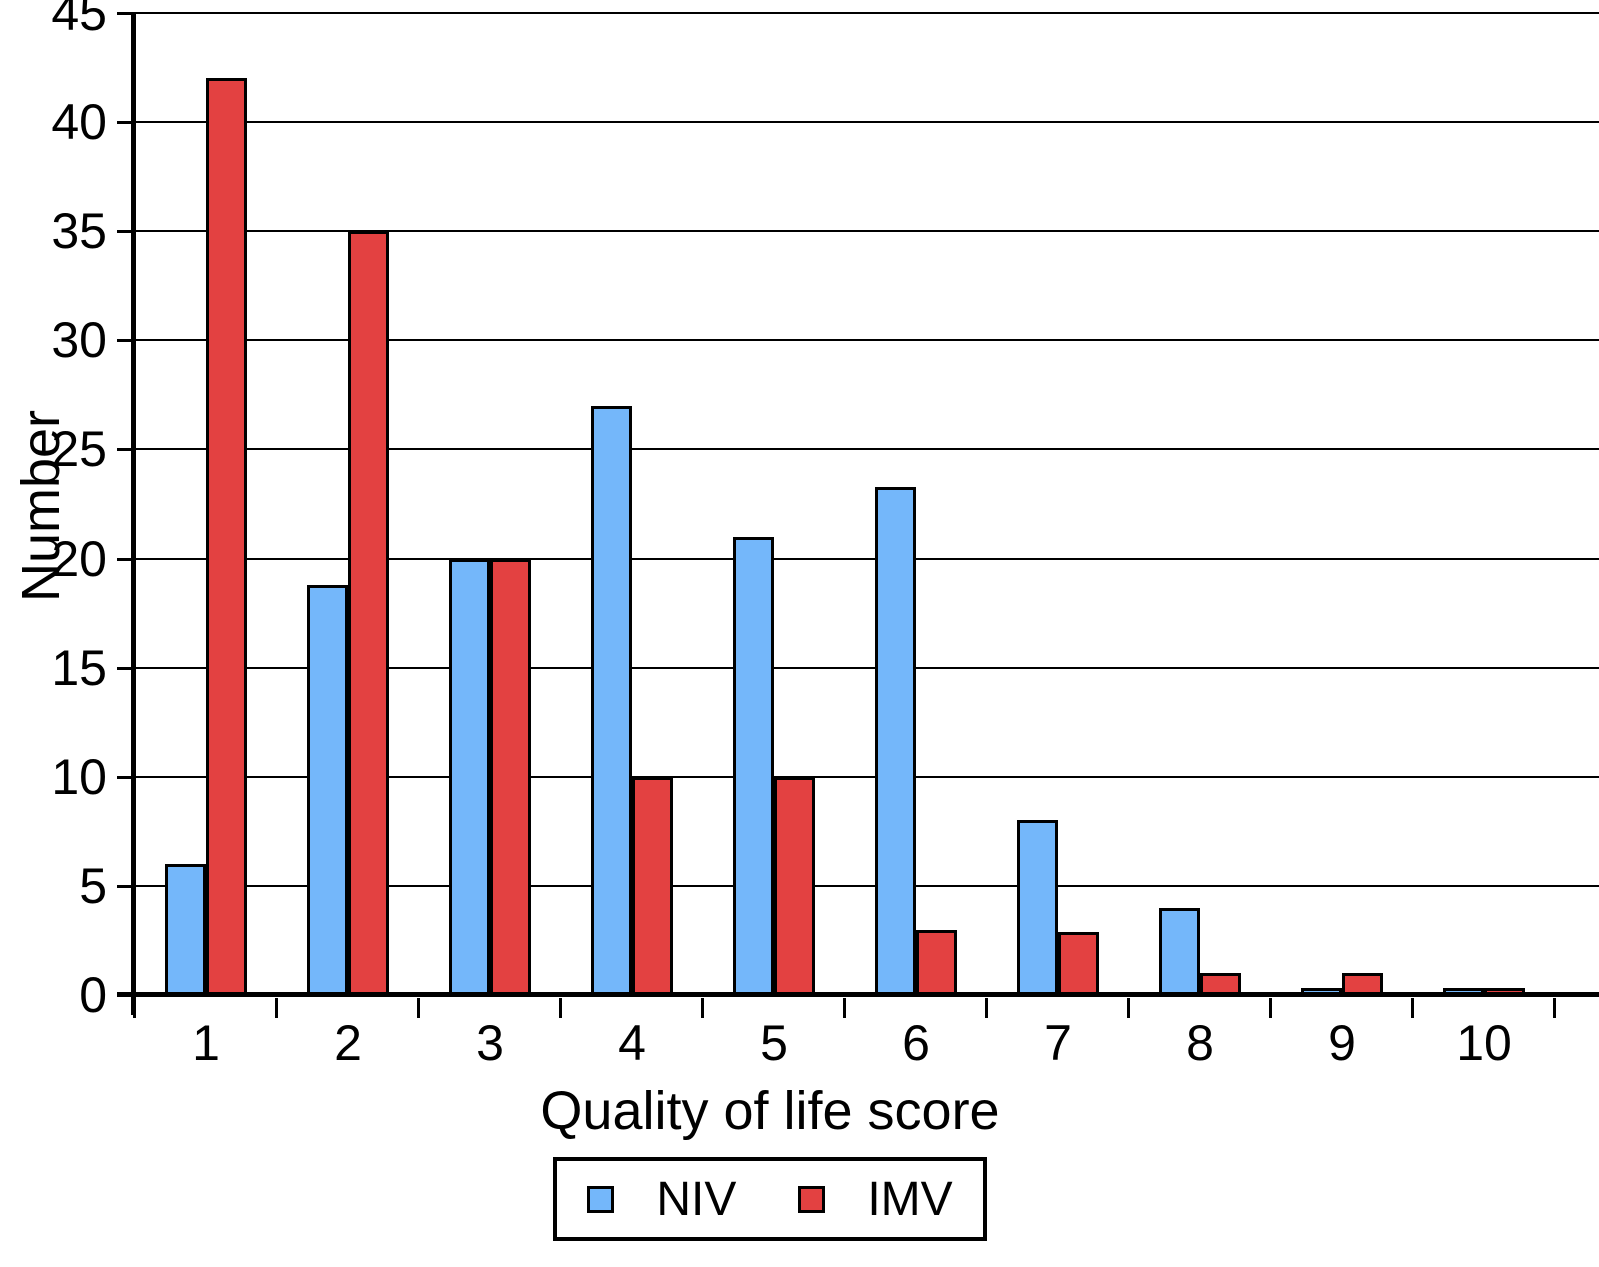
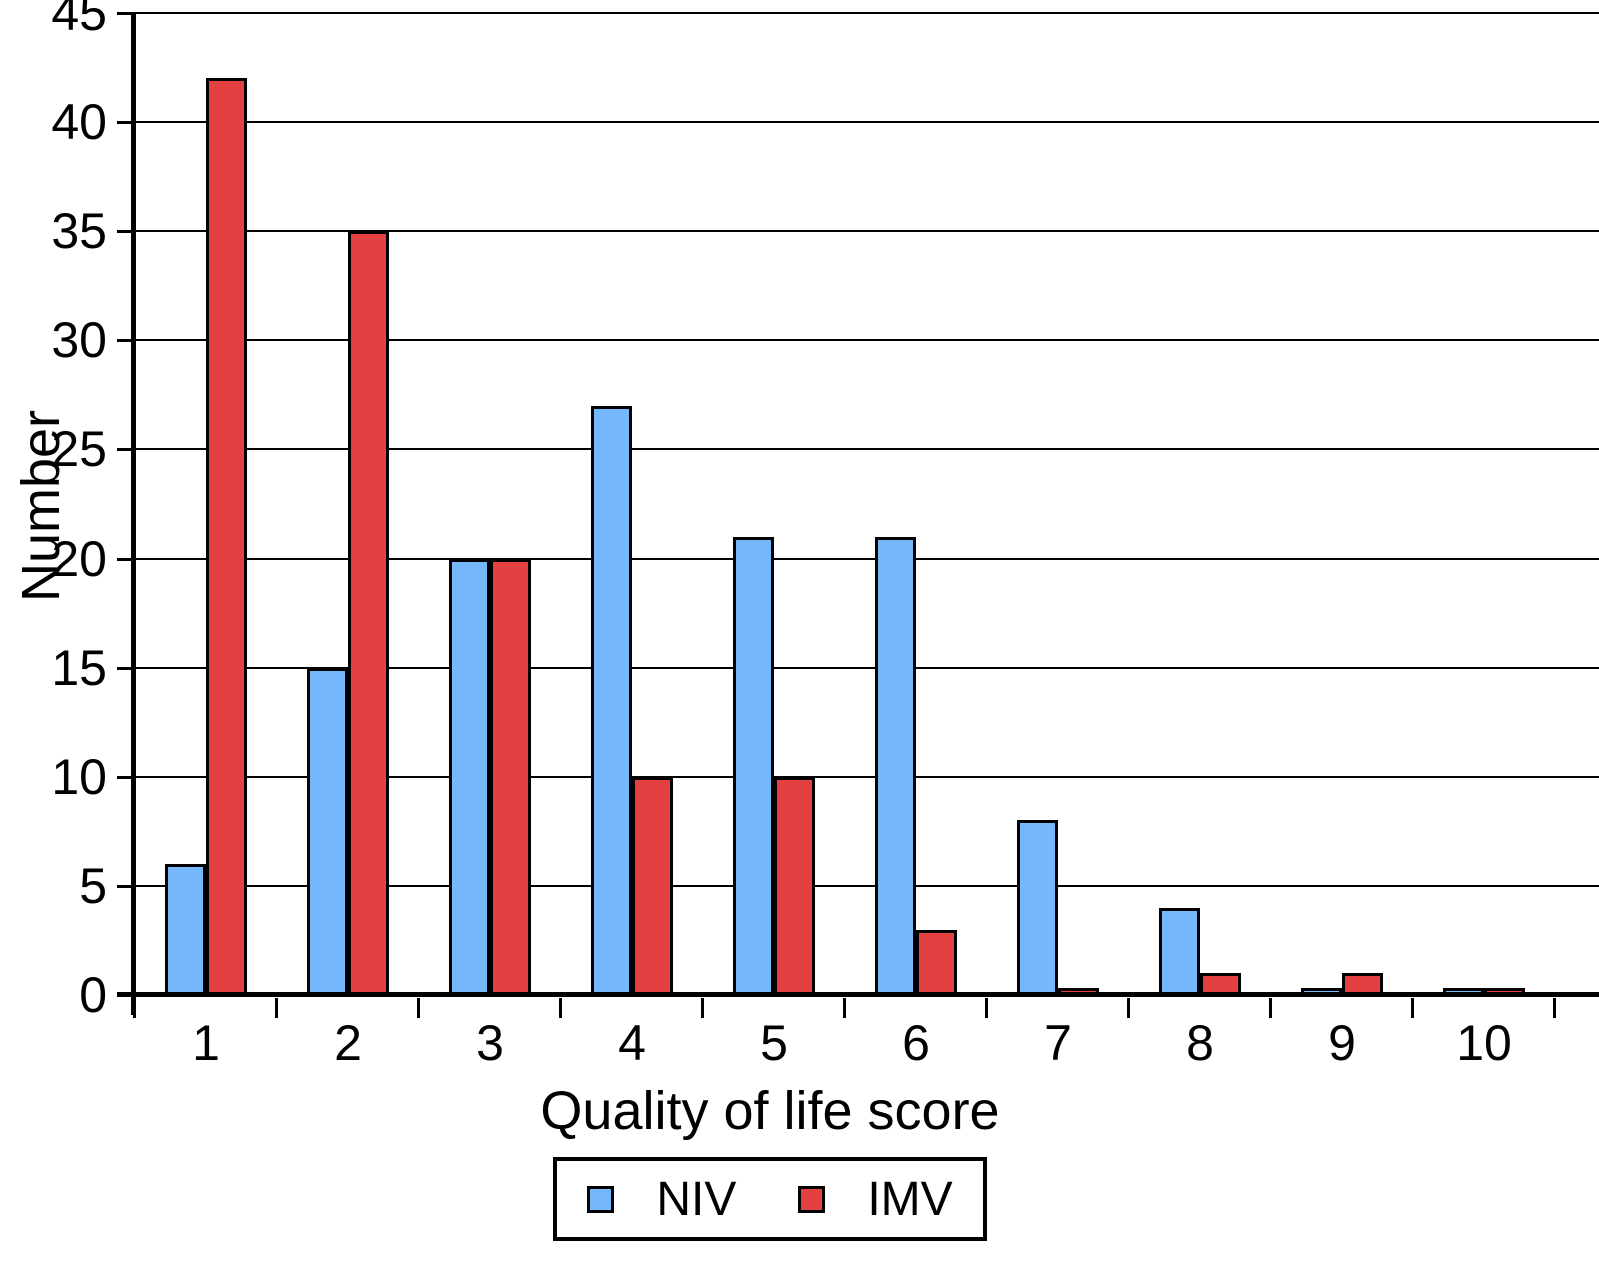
NIV/2: 18.8 -> 15.0
NIV/6: 23.3 -> 21.0
IMV/7: 2.9 -> 0.3
